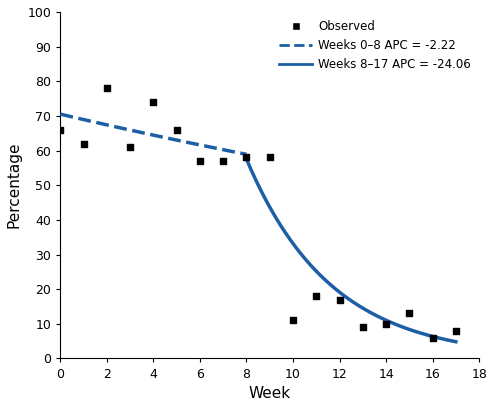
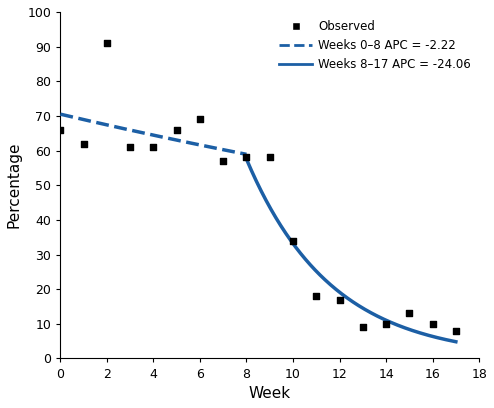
Observed/2: 78 -> 91
Observed/4: 74 -> 61
Observed/6: 57 -> 69
Observed/10: 11 -> 34
Observed/16: 6 -> 10
